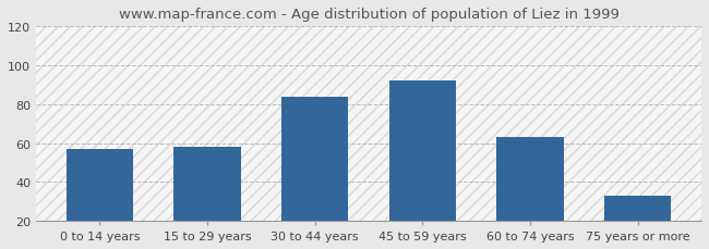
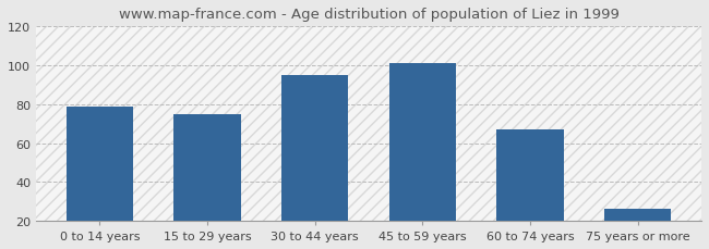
0 to 14 years: 57 -> 79
15 to 29 years: 58 -> 75
30 to 44 years: 84 -> 95
45 to 59 years: 92 -> 101
60 to 74 years: 63 -> 67
75 years or more: 33 -> 26
